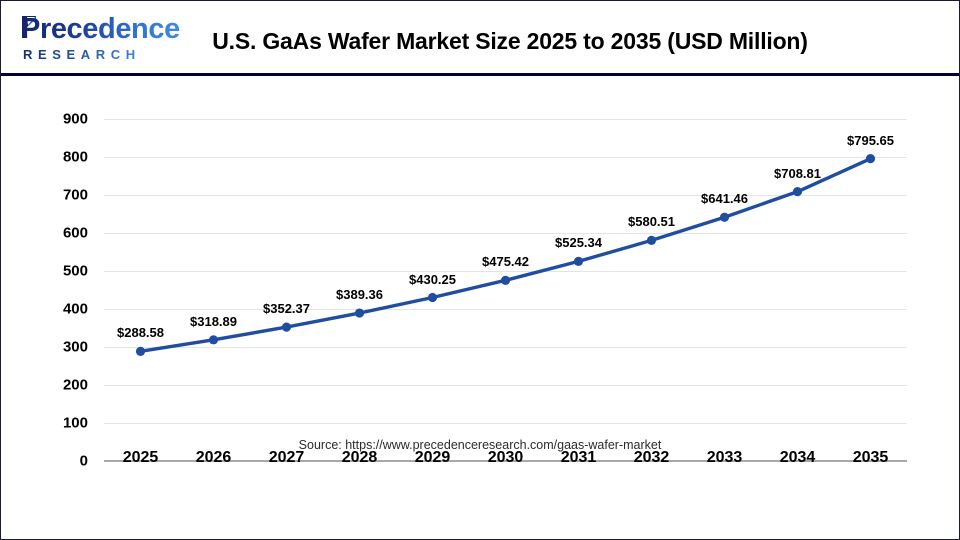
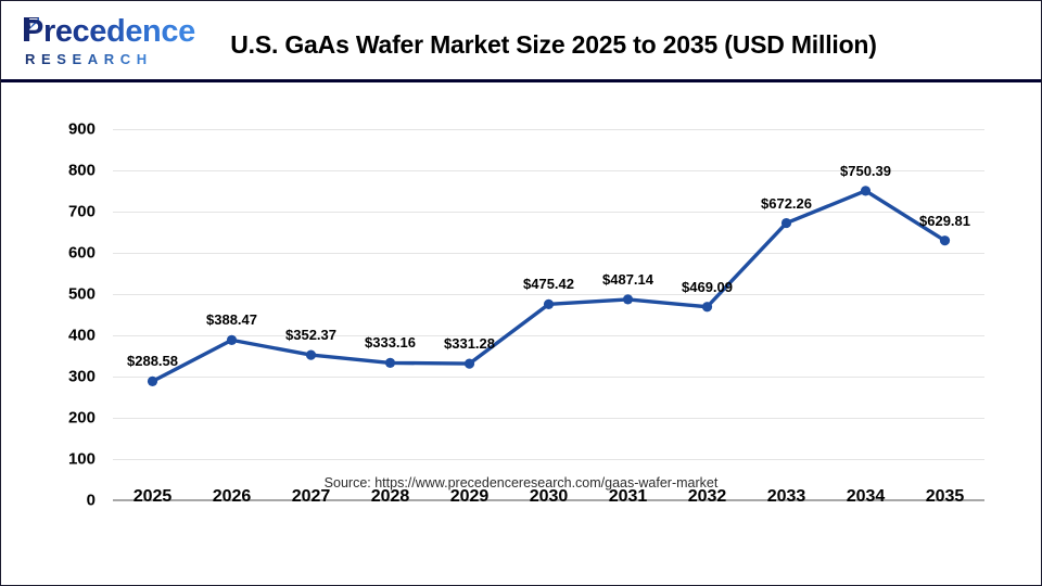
2026: $318.89 -> $388.47
2028: $389.36 -> $333.16
2029: $430.25 -> $331.28
2031: $525.34 -> $487.14
2032: $580.51 -> $469.09
2033: $641.46 -> $672.26
2034: $708.81 -> $750.39
2035: $795.65 -> $629.81
